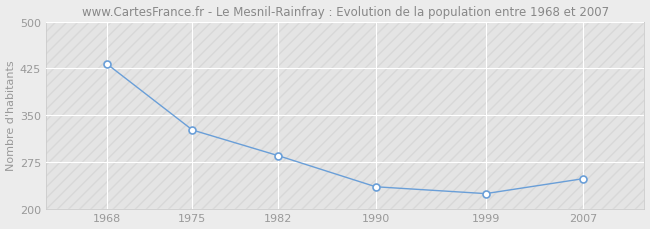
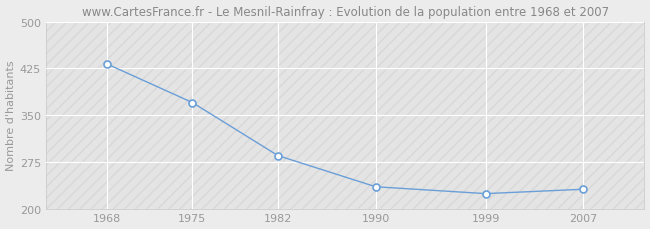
1975: 326 -> 370
2007: 248 -> 231
